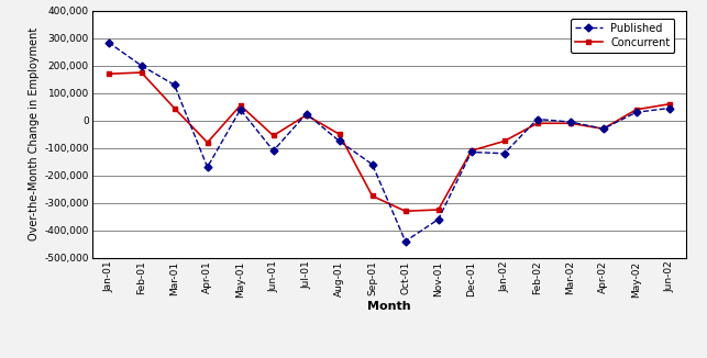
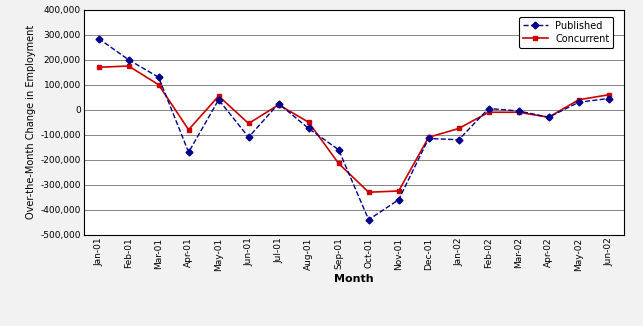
Concurrent/Mar-01: 45,000 -> 100,000
Concurrent/Sep-01: -275,000 -> -215,000
